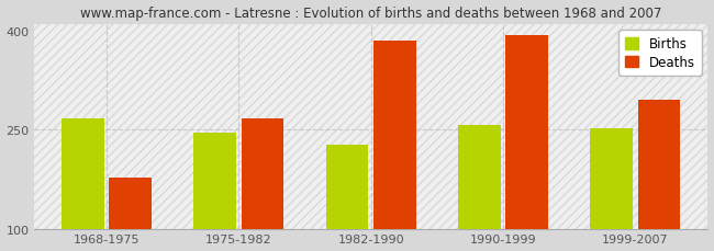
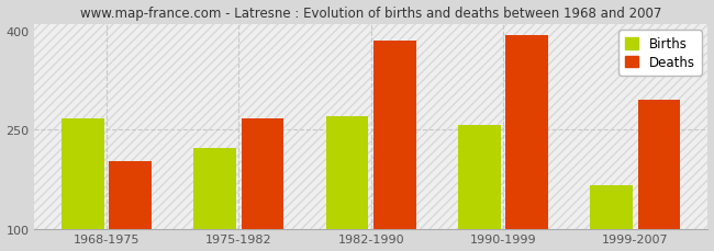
Deaths/1968-1975: 178 -> 202
Births/1975-1982: 246 -> 222
Births/1982-1990: 228 -> 270
Births/1999-2007: 252 -> 166
